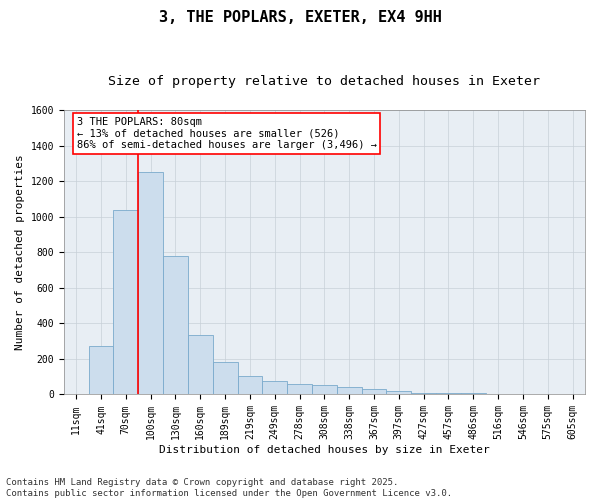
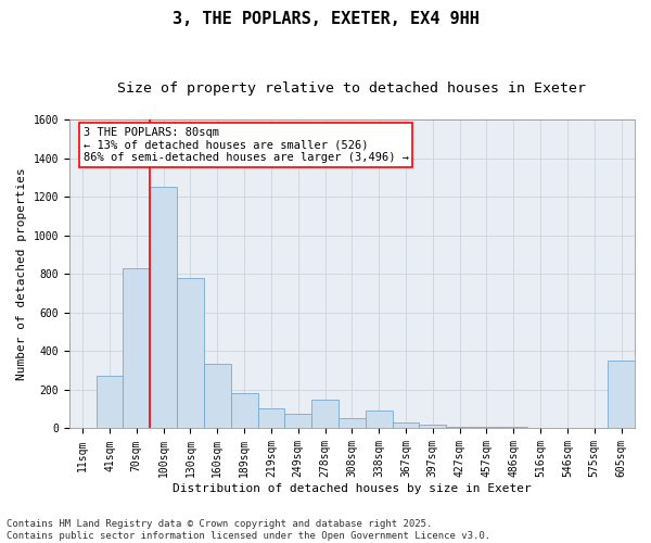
70sqm: 1040 -> 830
278sqm: 60 -> 150
338sqm: 40 -> 90
605sqm: 0 -> 350
